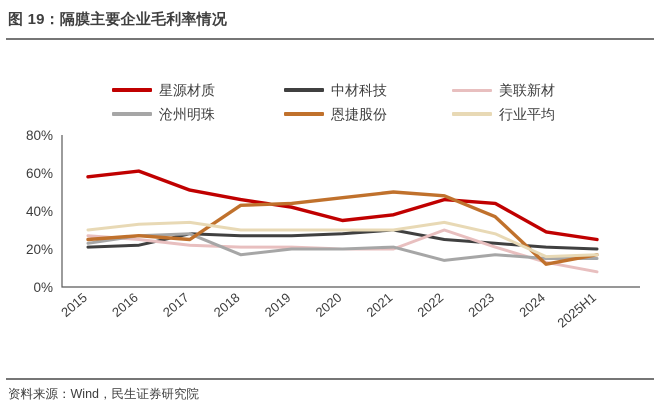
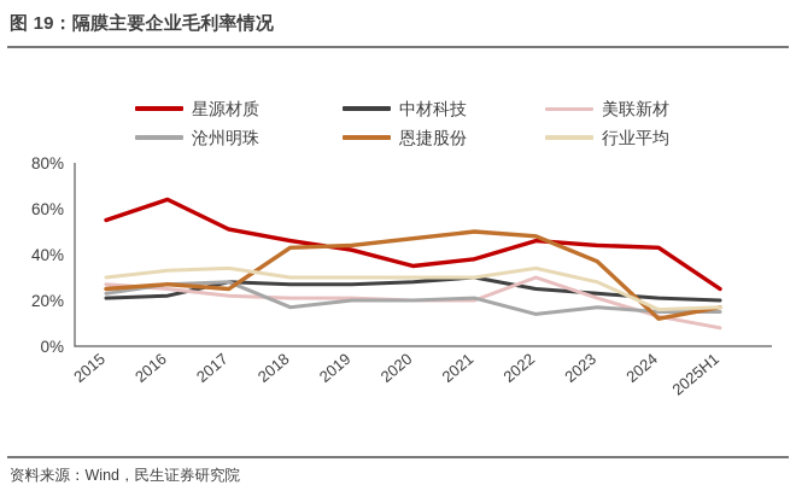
星源材质/2015: 58% -> 55%
星源材质/2016: 61% -> 64%
星源材质/2024: 29% -> 43%
